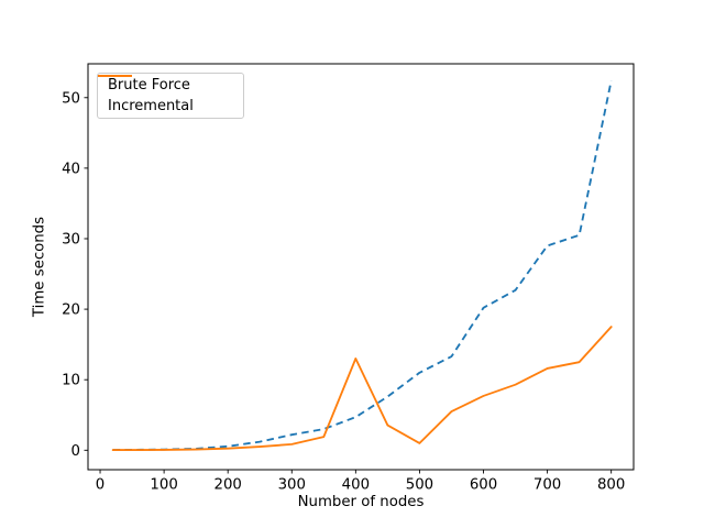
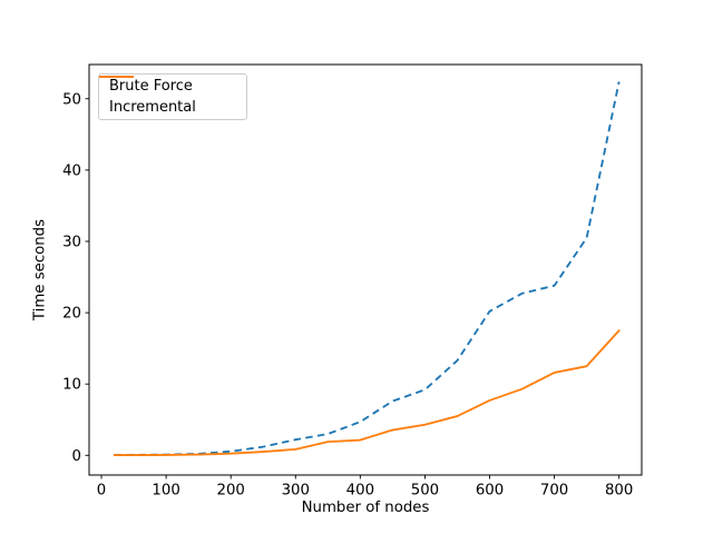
Incremental/400: 13 -> 2
Brute Force/500: 11 -> 9
Incremental/500: 1 -> 4
Brute Force/700: 29 -> 24
